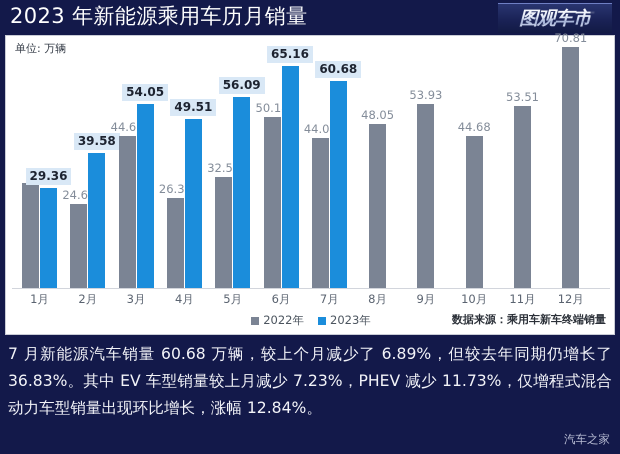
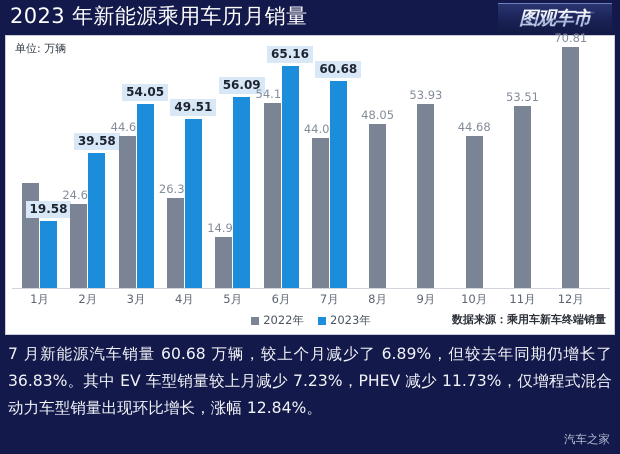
2023年/1月: 29.36 -> 19.58
2022年/5月: 32.51 -> 14.99
2022年/6月: 50.18 -> 54.19
